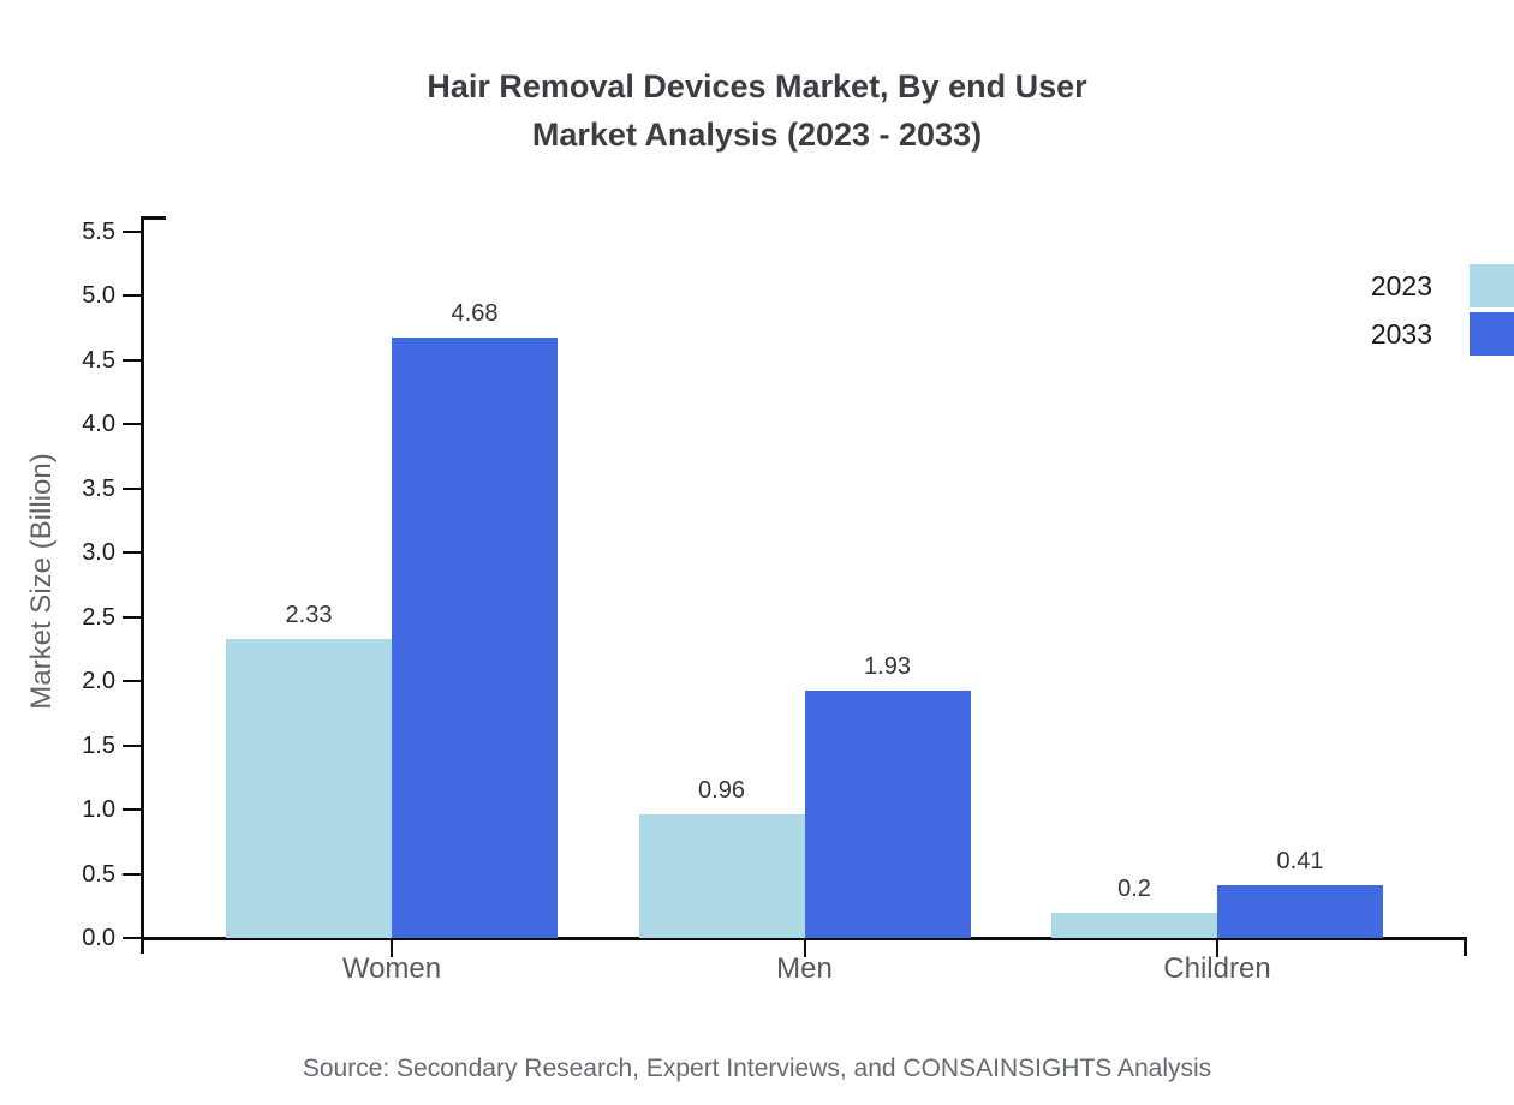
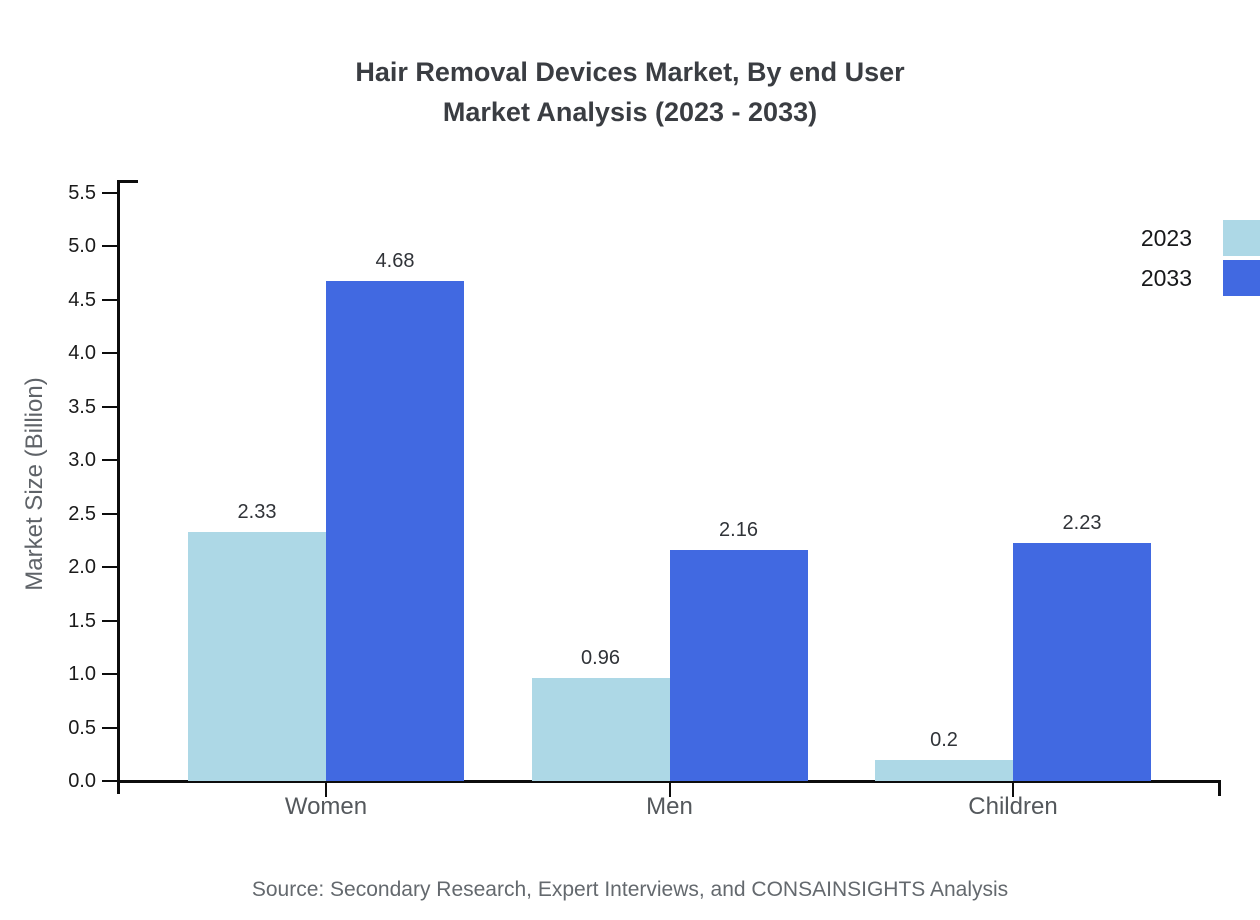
2033/Men: 1.93 -> 2.16
2033/Children: 0.41 -> 2.23
